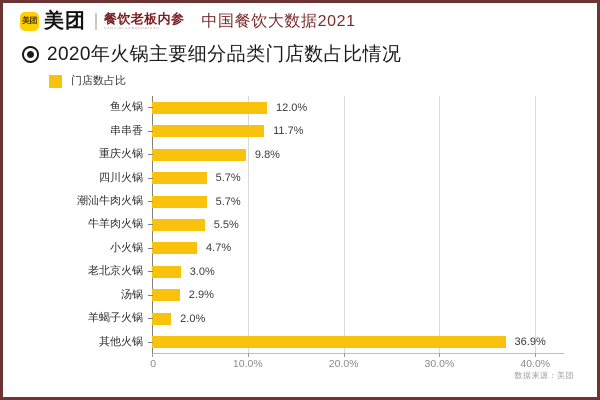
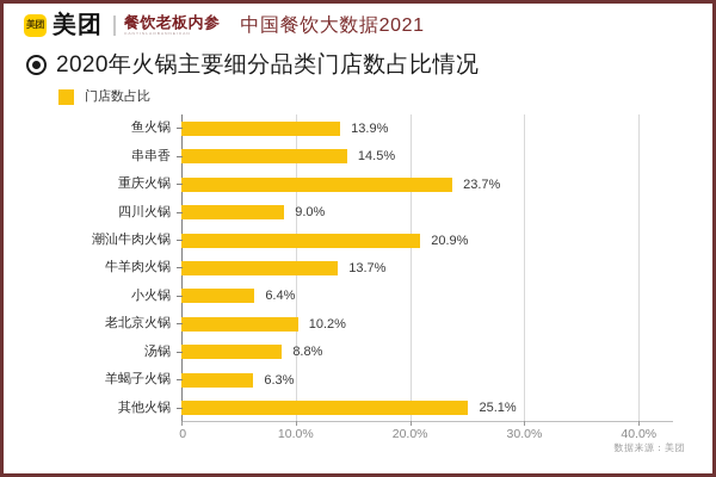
鱼火锅: 12.0% -> 13.9%
串串香: 11.7% -> 14.5%
重庆火锅: 9.8% -> 23.7%
四川火锅: 5.7% -> 9.0%
潮汕牛肉火锅: 5.7% -> 20.9%
牛羊肉火锅: 5.5% -> 13.7%
小火锅: 4.7% -> 6.4%
老北京火锅: 3.0% -> 10.2%
汤锅: 2.9% -> 8.8%
羊蝎子火锅: 2.0% -> 6.3%
其他火锅: 36.9% -> 25.1%
